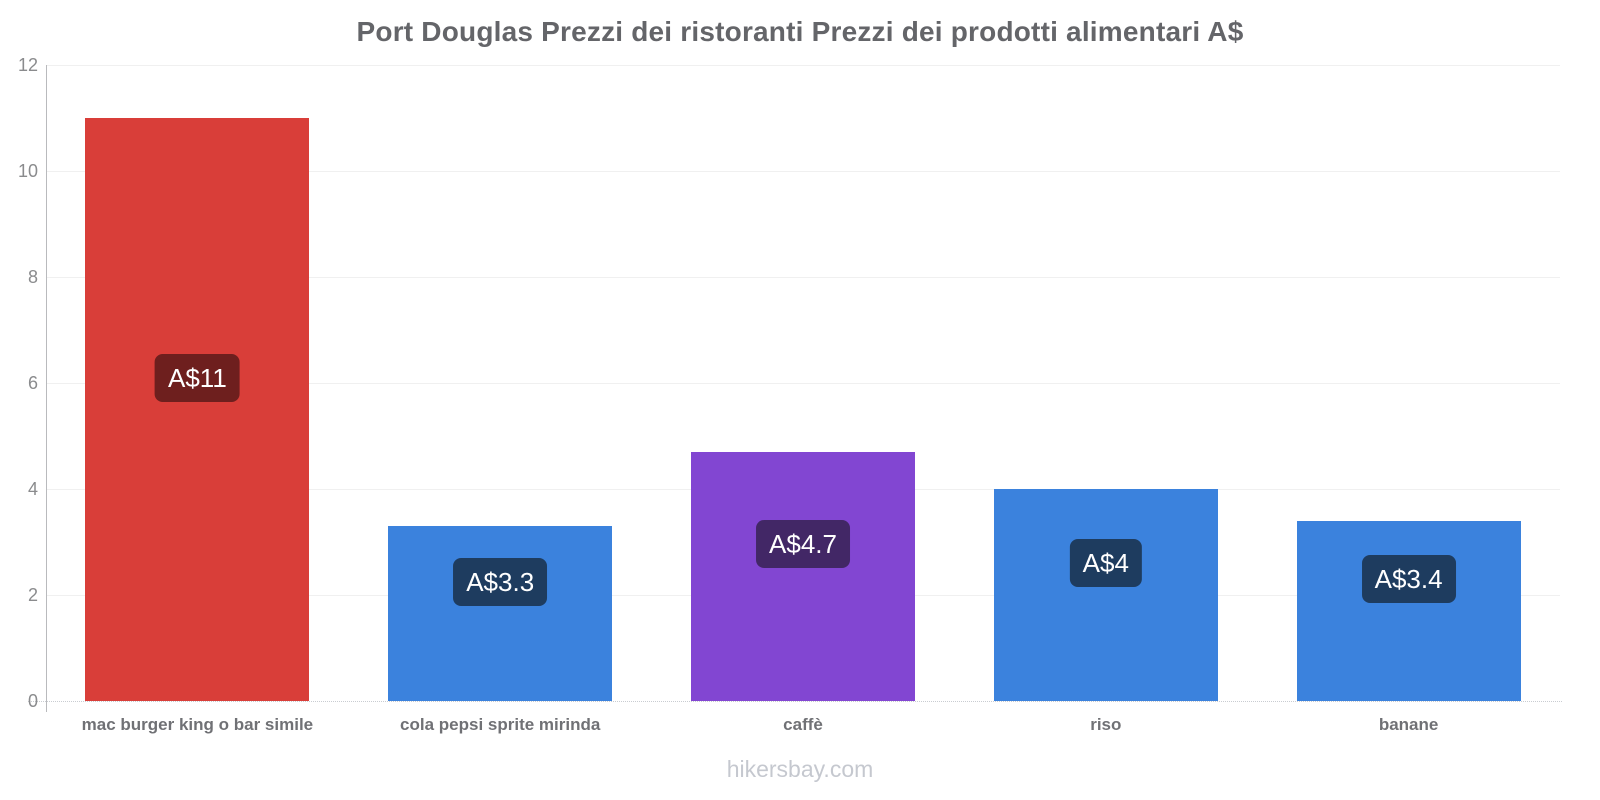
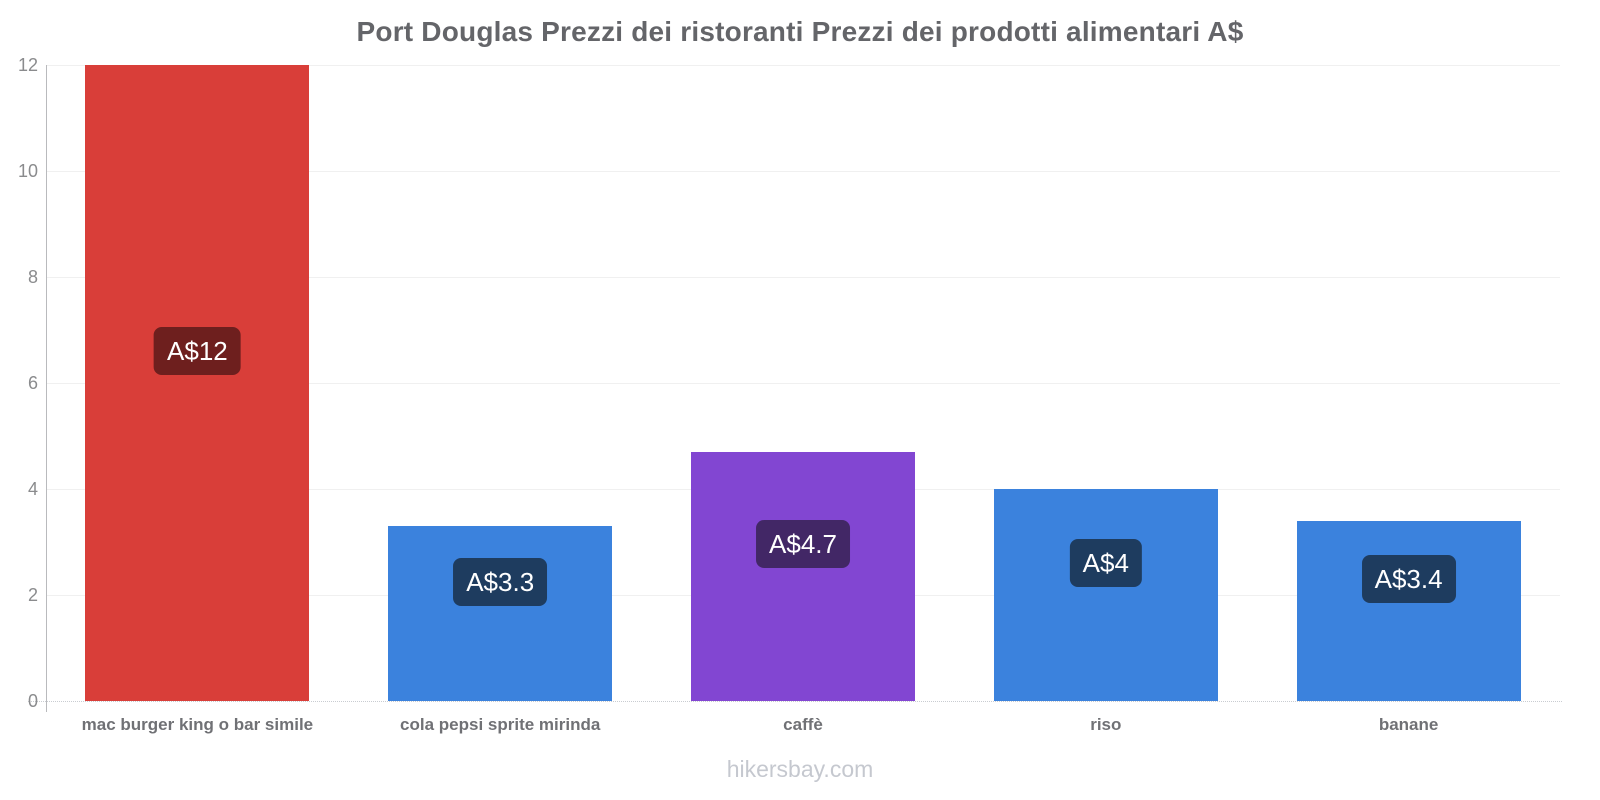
mac burger king o bar simile: 11 -> 12
